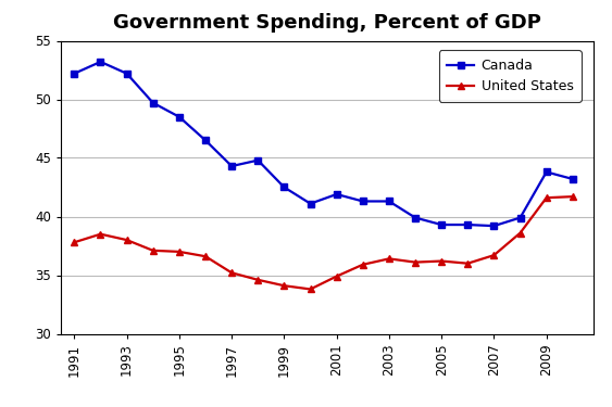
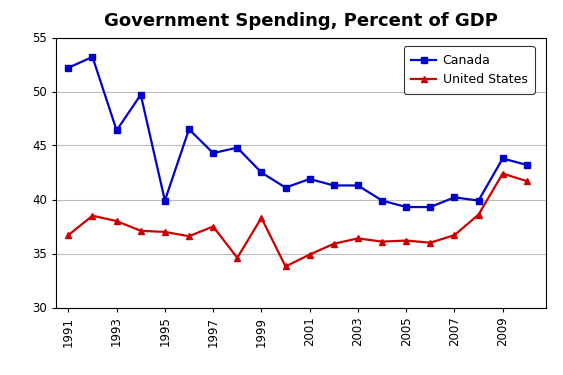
United States/1991: 37.8 -> 36.7
Canada/1993: 52.2 -> 46.4
Canada/1995: 48.5 -> 39.9
United States/1997: 35.2 -> 37.5
United States/1999: 34.1 -> 38.3
Canada/2007: 39.2 -> 40.2
United States/2009: 41.6 -> 42.4
